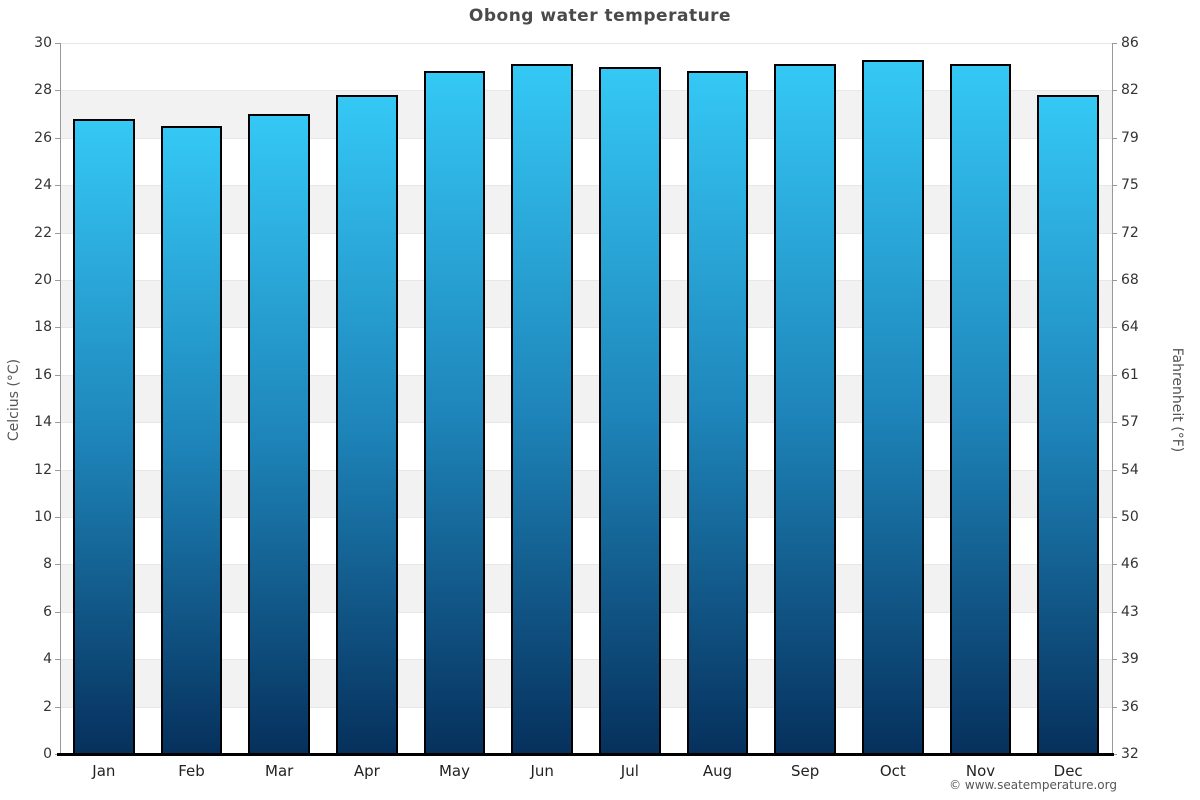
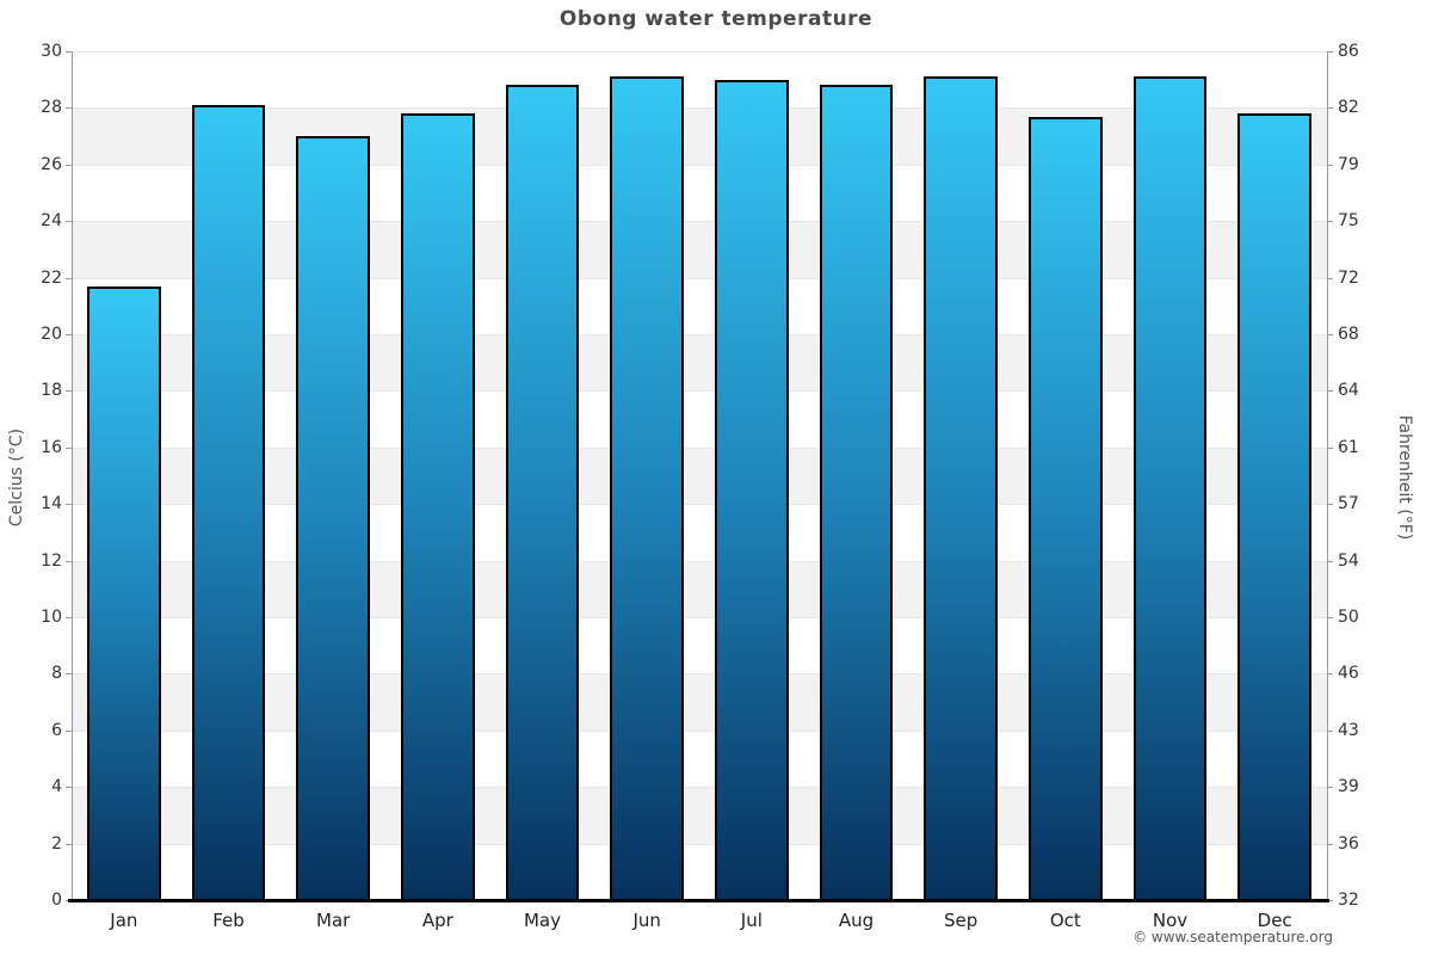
Jan: 26.8 -> 21.7
Feb: 26.5 -> 28.1
Oct: 29.3 -> 27.7
